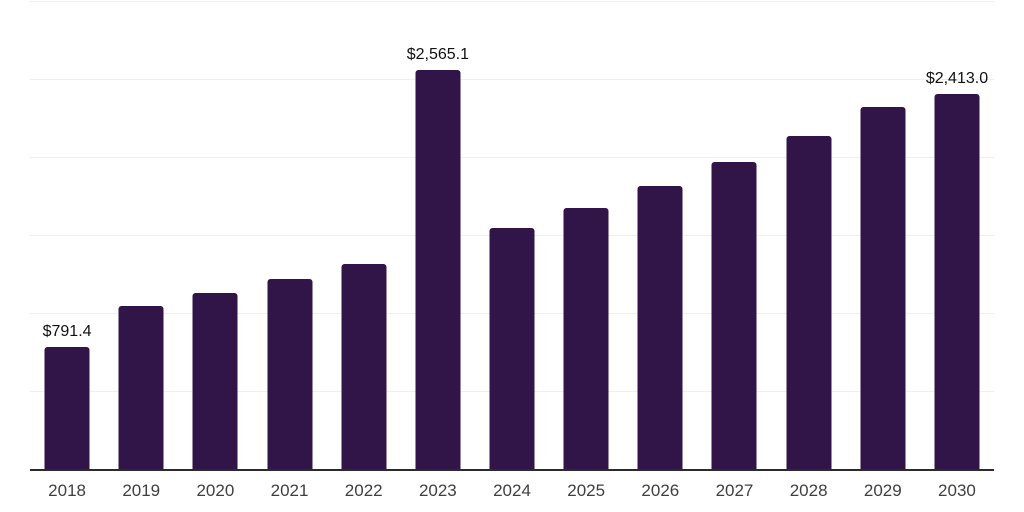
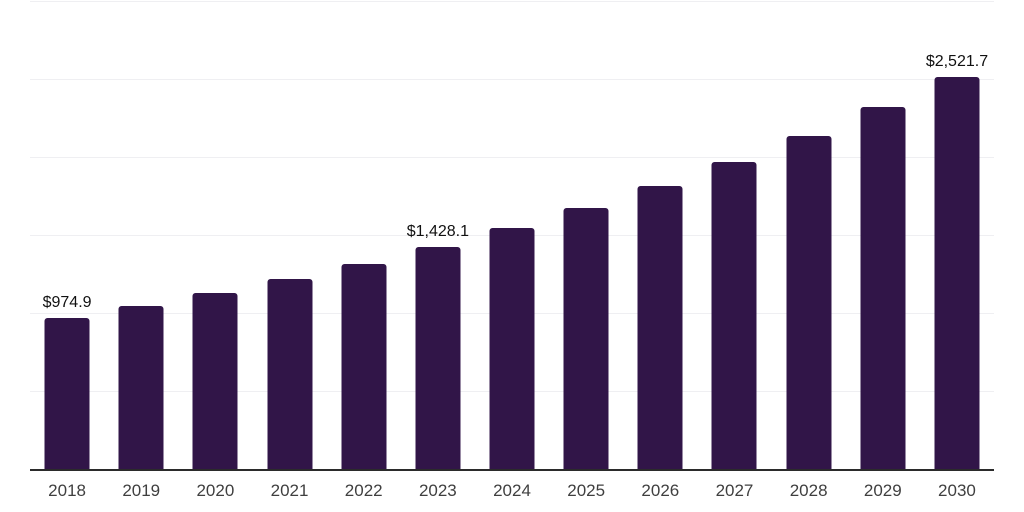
2018: $791.4 -> $974.9
2023: $2,565.1 -> $1,428.1
2030: $2,413.0 -> $2,521.7
